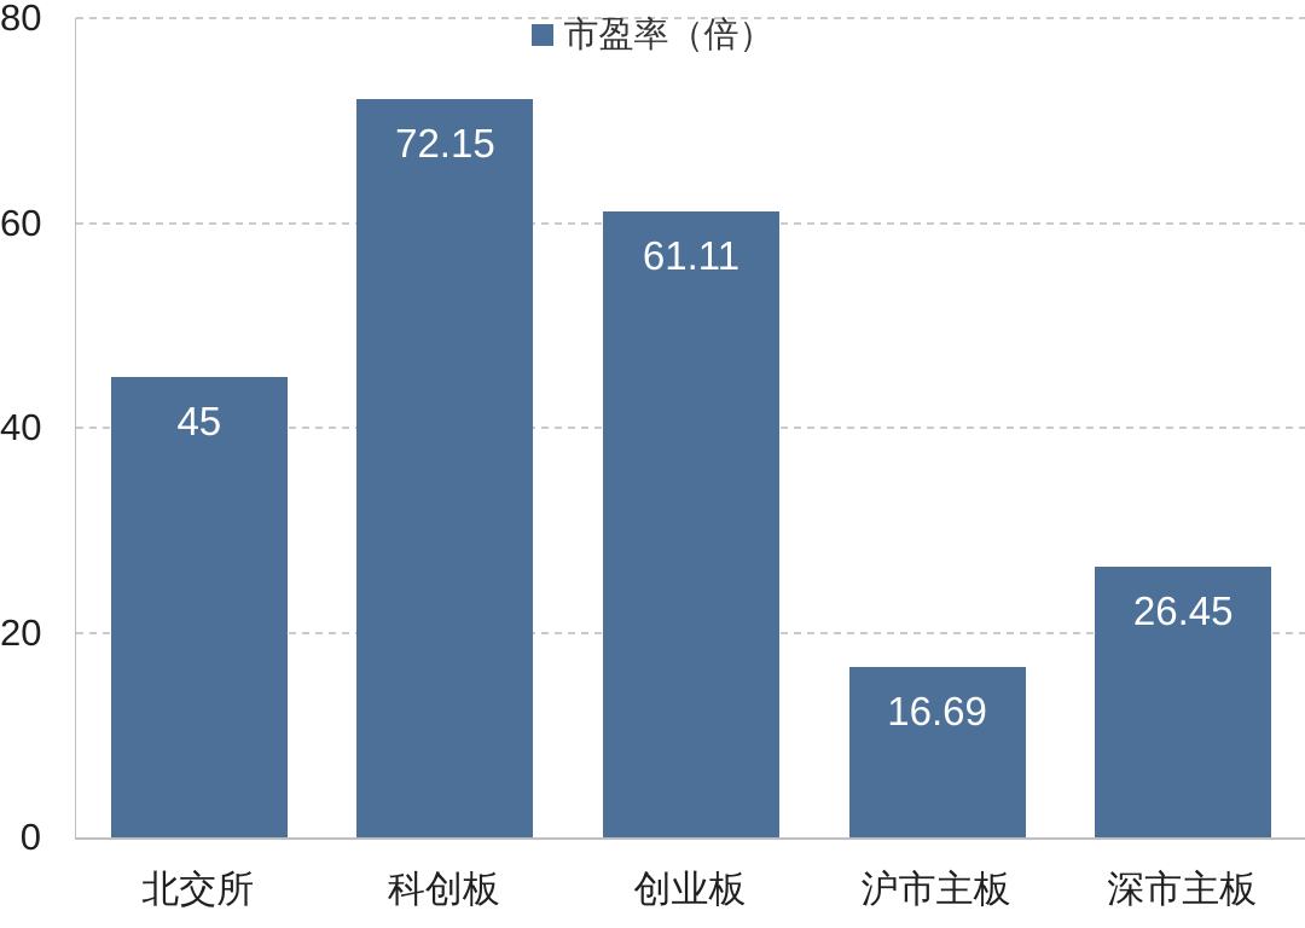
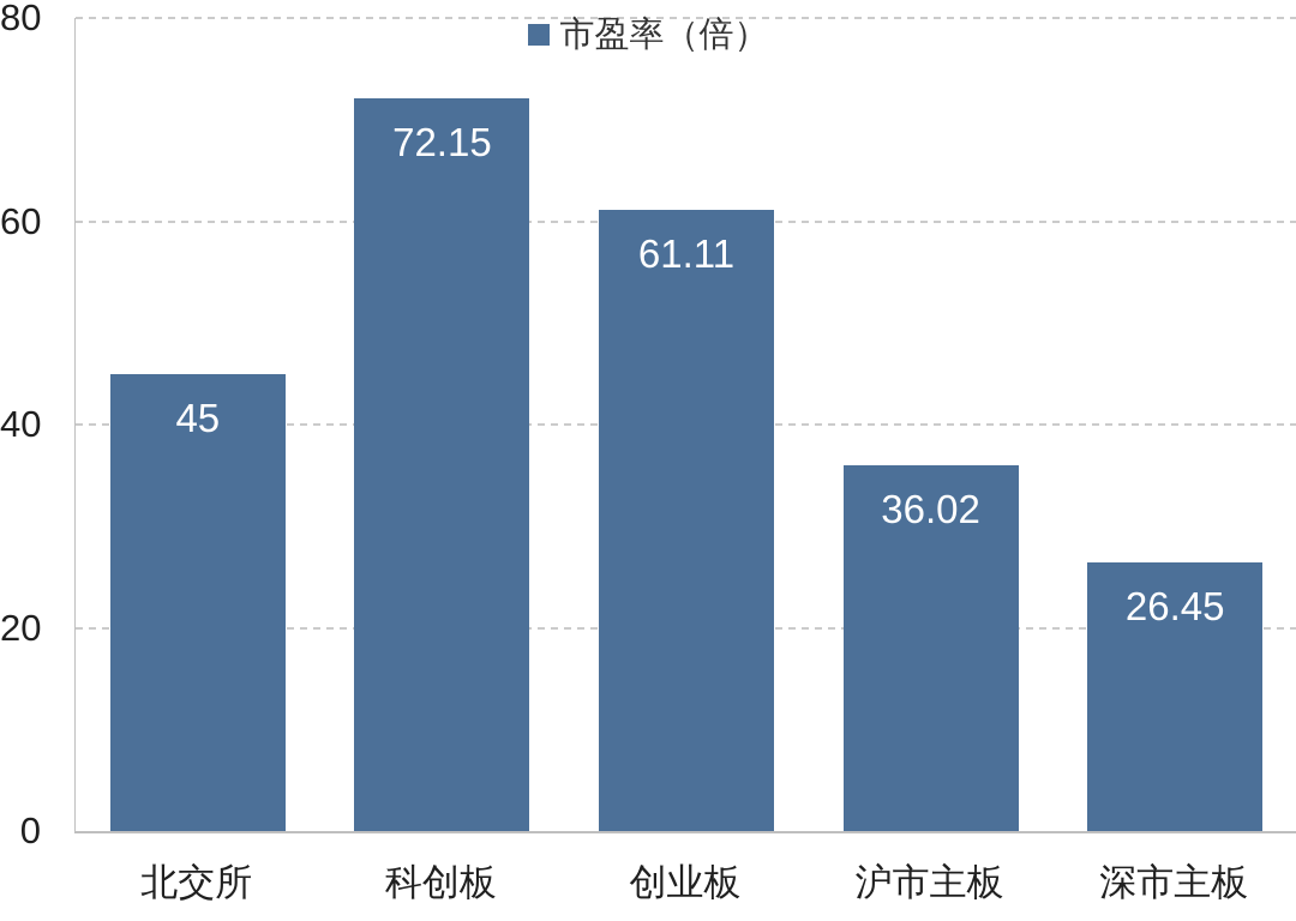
沪市主板: 16.69 -> 36.02
